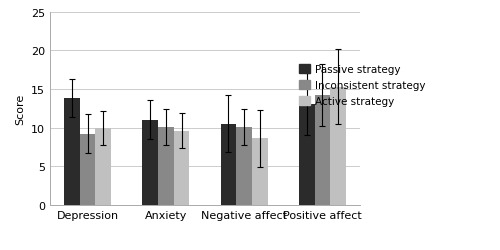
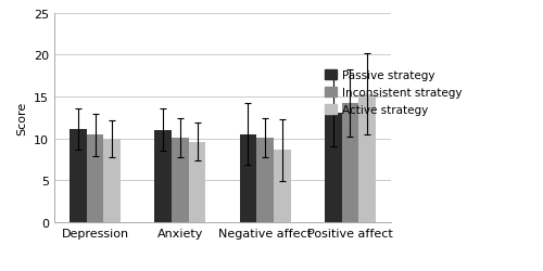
Passive strategy/Depression: 13.8 -> 11.1
Inconsistent strategy/Depression: 9.2 -> 10.4
